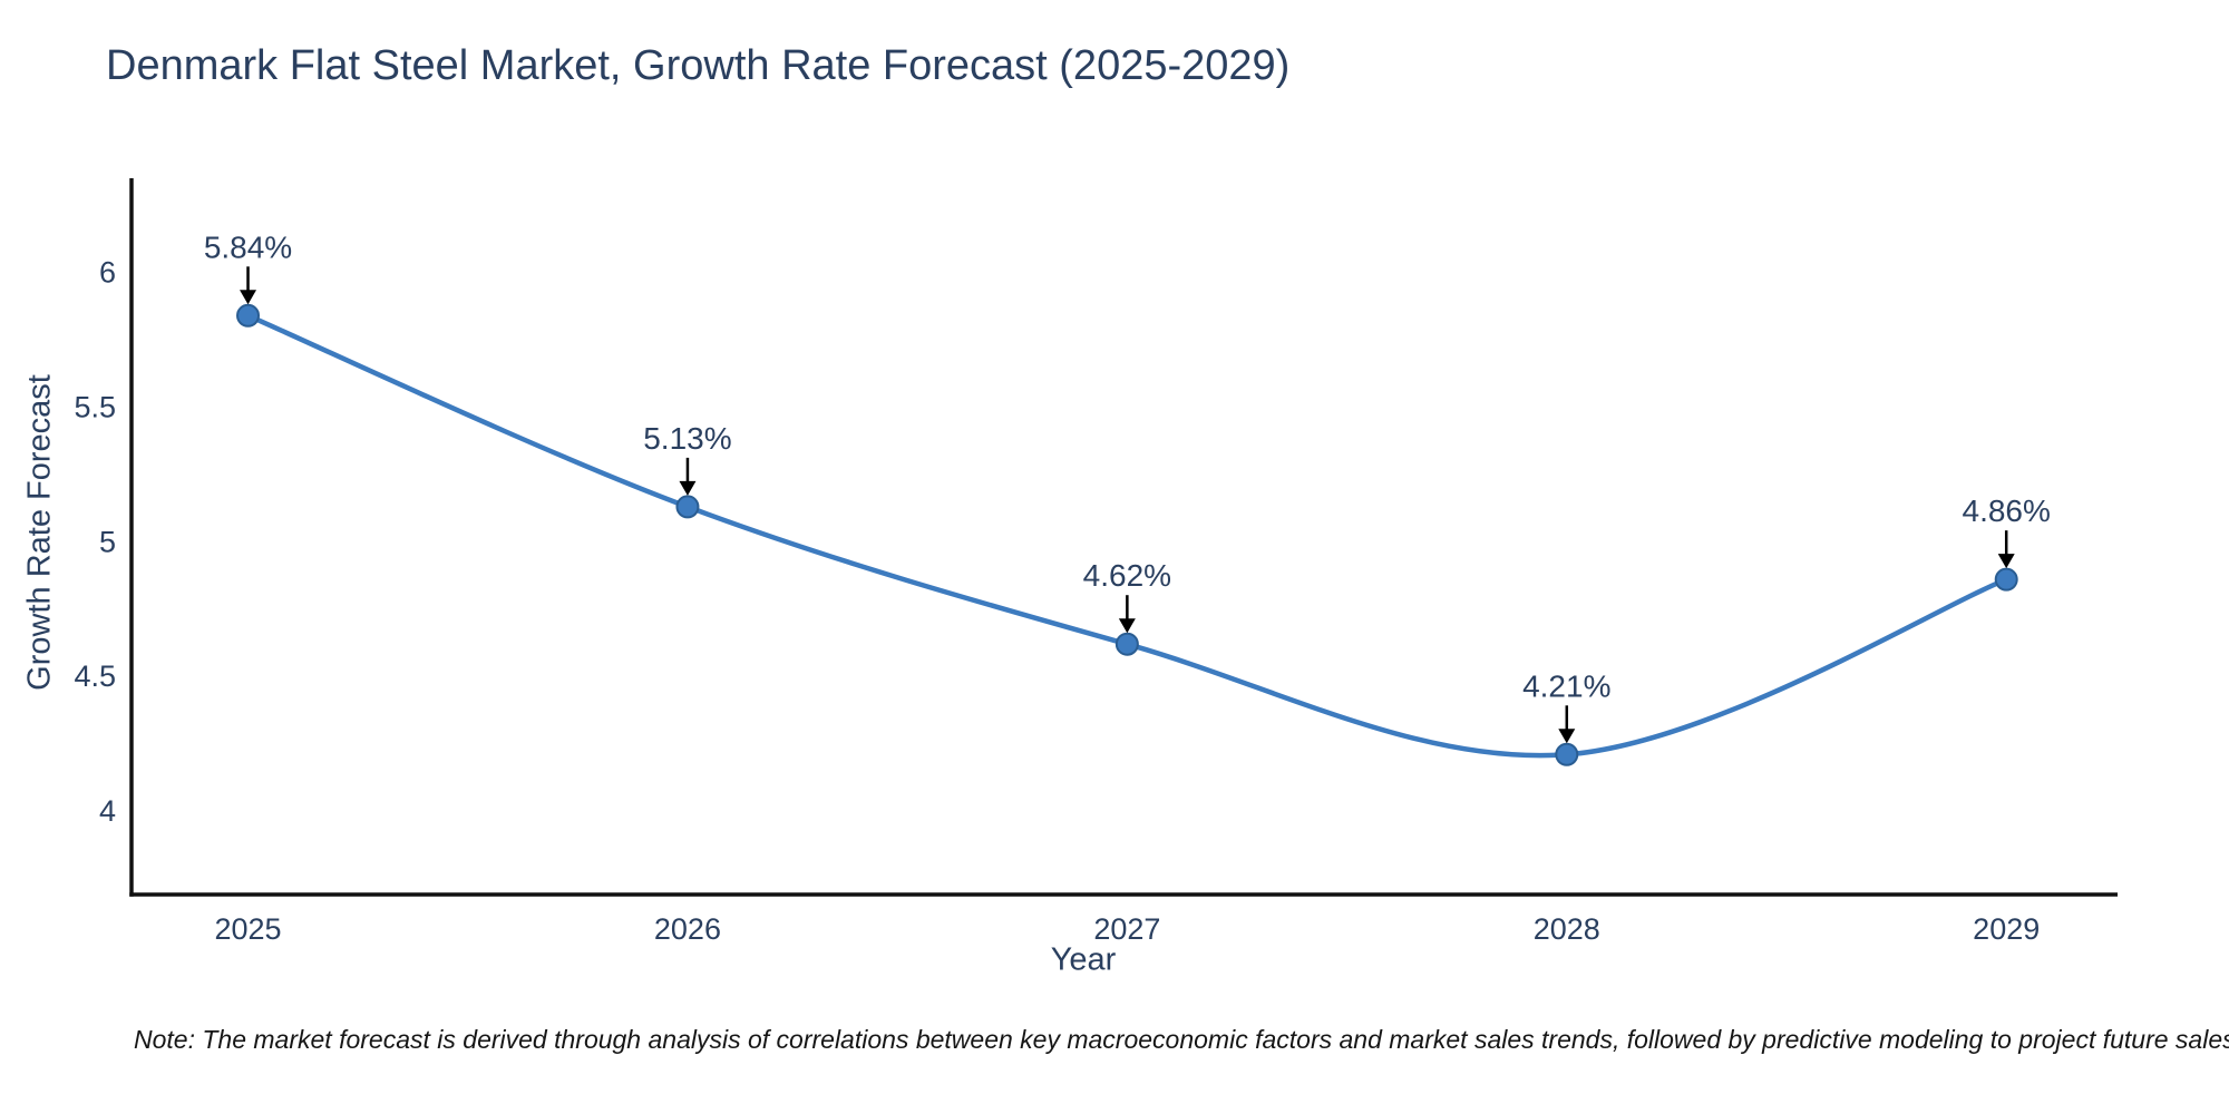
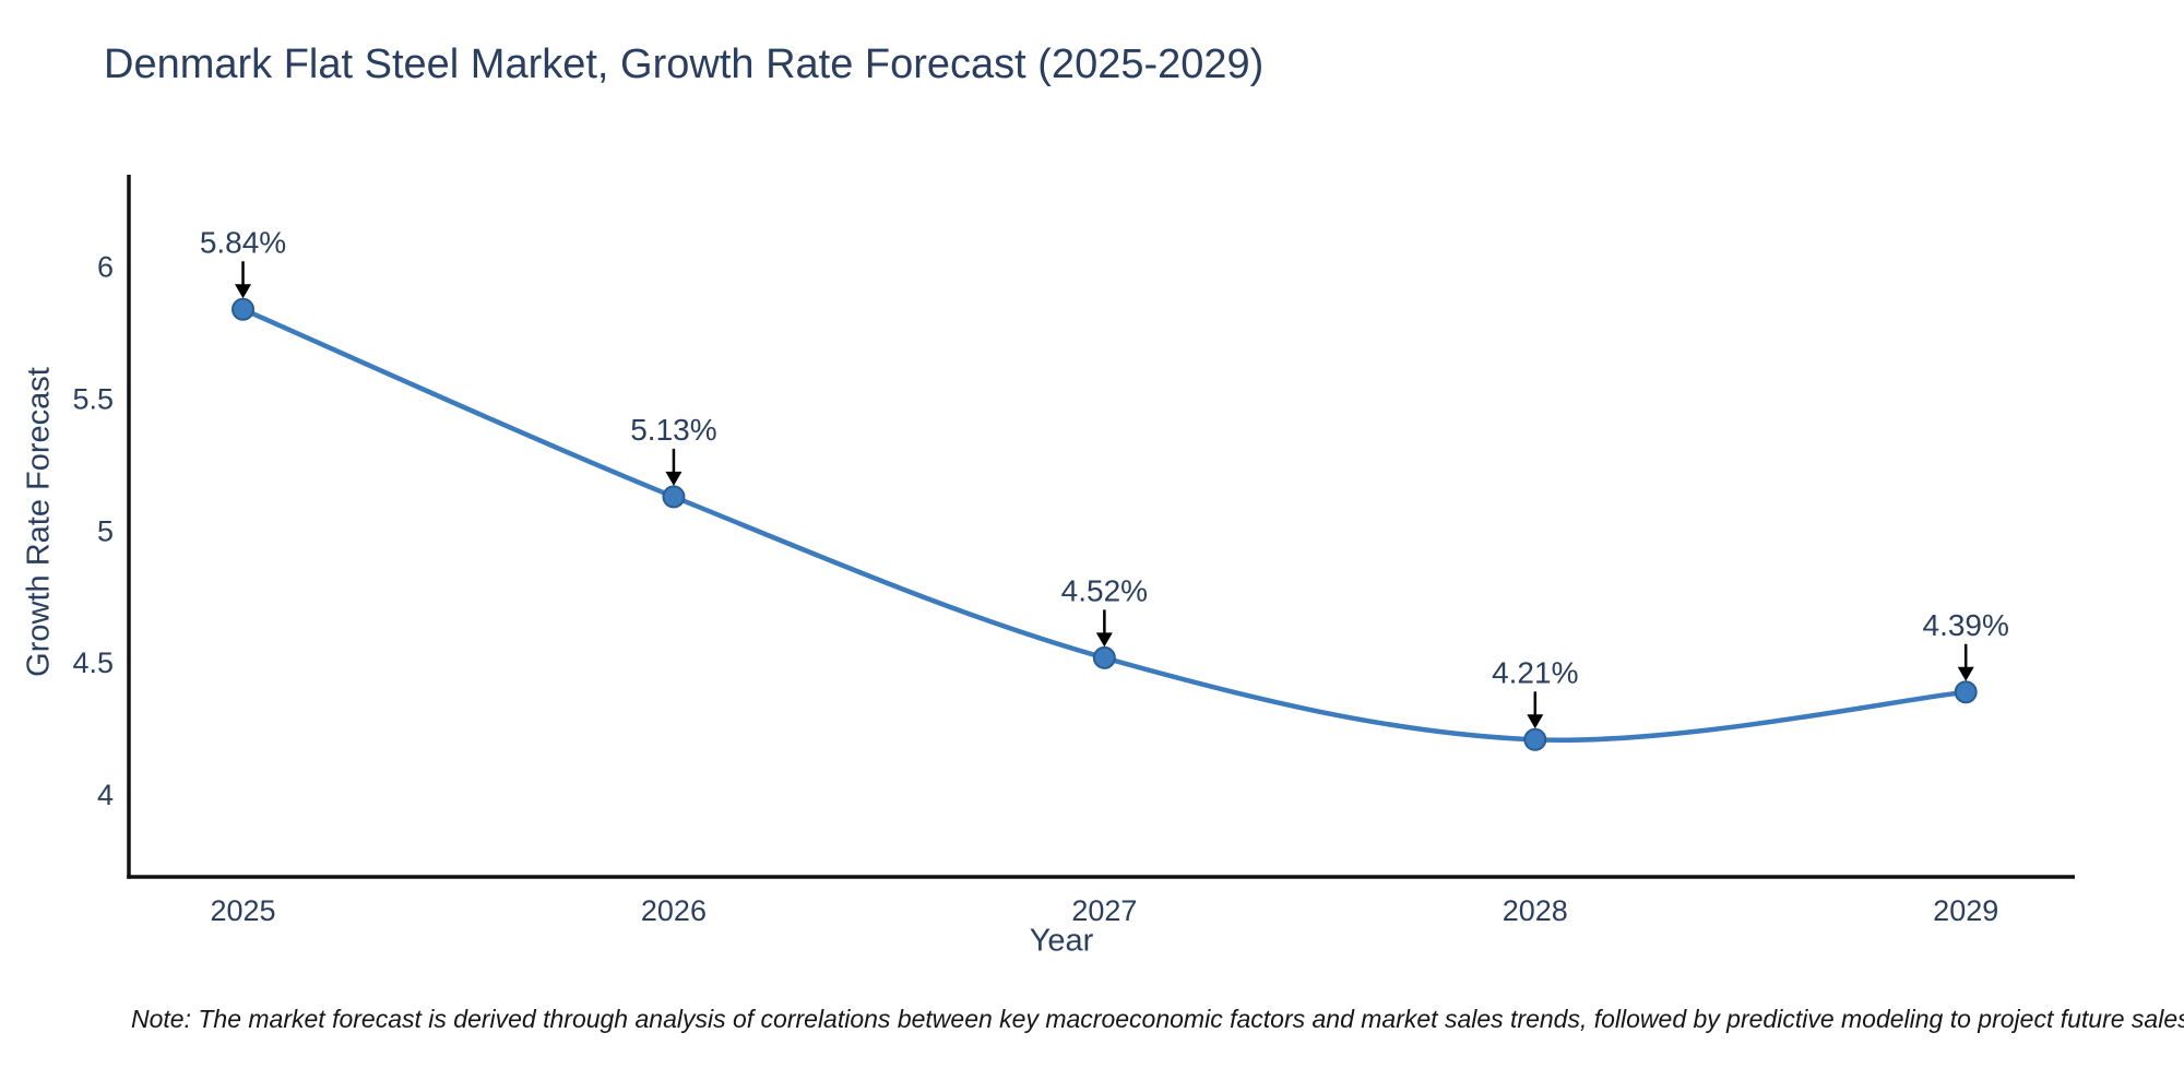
2027: 4.62% -> 4.52%
2029: 4.86% -> 4.39%
